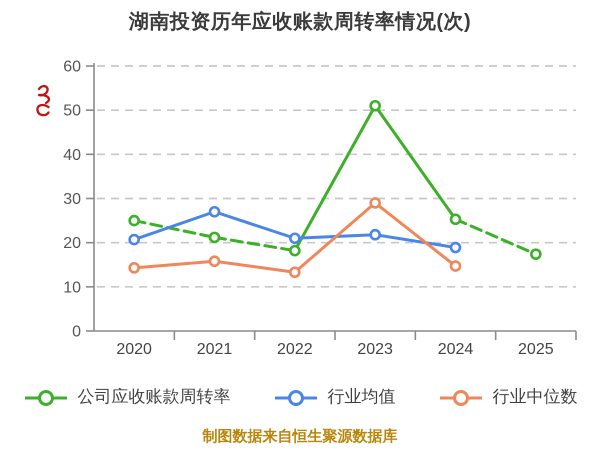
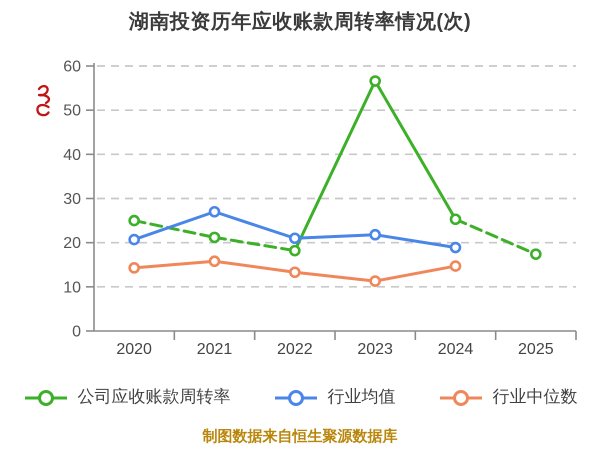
公司应收账款周转率/2023: 51 -> 57
行业中位数/2023: 29 -> 11
